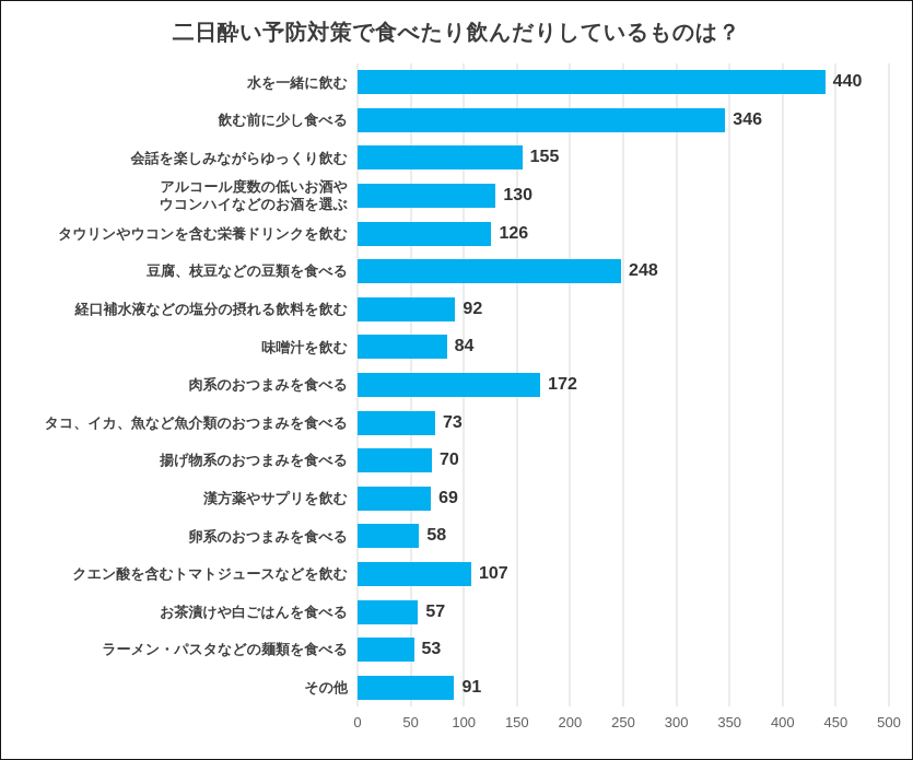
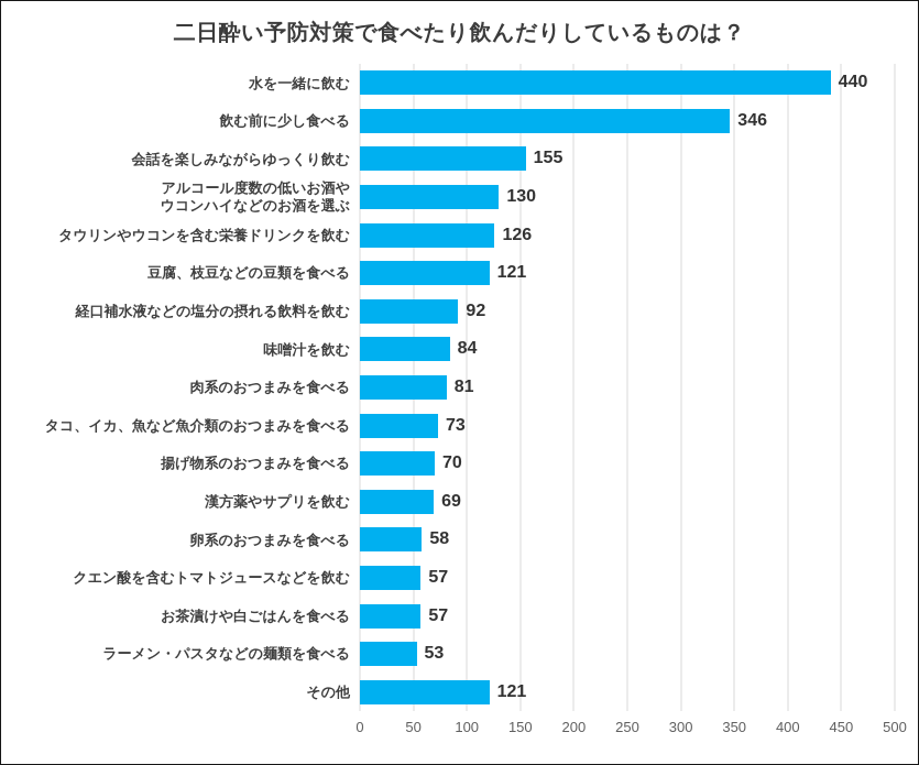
豆腐、枝豆などの豆類を食べる: 248 -> 121
肉系のおつまみを食べる: 172 -> 81
クエン酸を含むトマトジュースなどを飲む: 107 -> 57
その他: 91 -> 121
